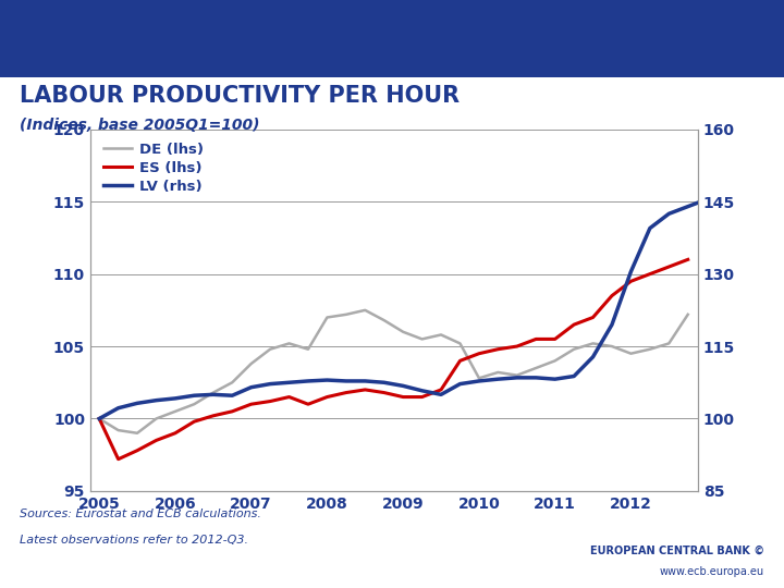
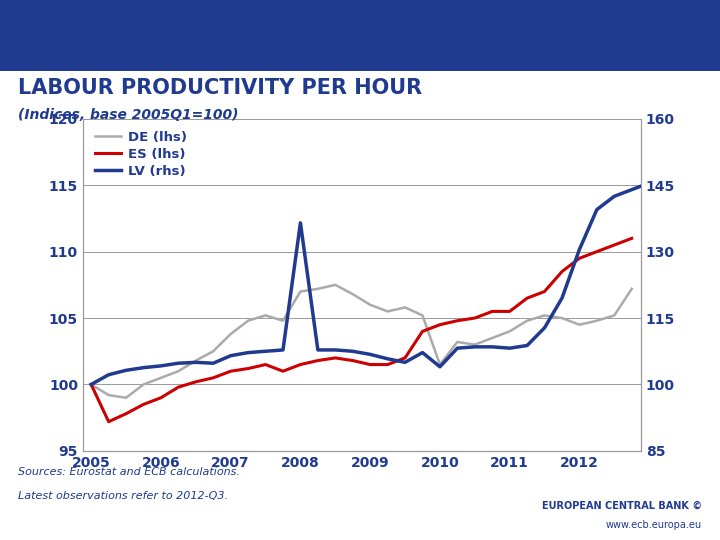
LV (rhs)/2008: 108.0 -> 136.5
DE (lhs)/2010: 102.8 -> 101.5
LV (rhs)/2010: 107.8 -> 104.0
